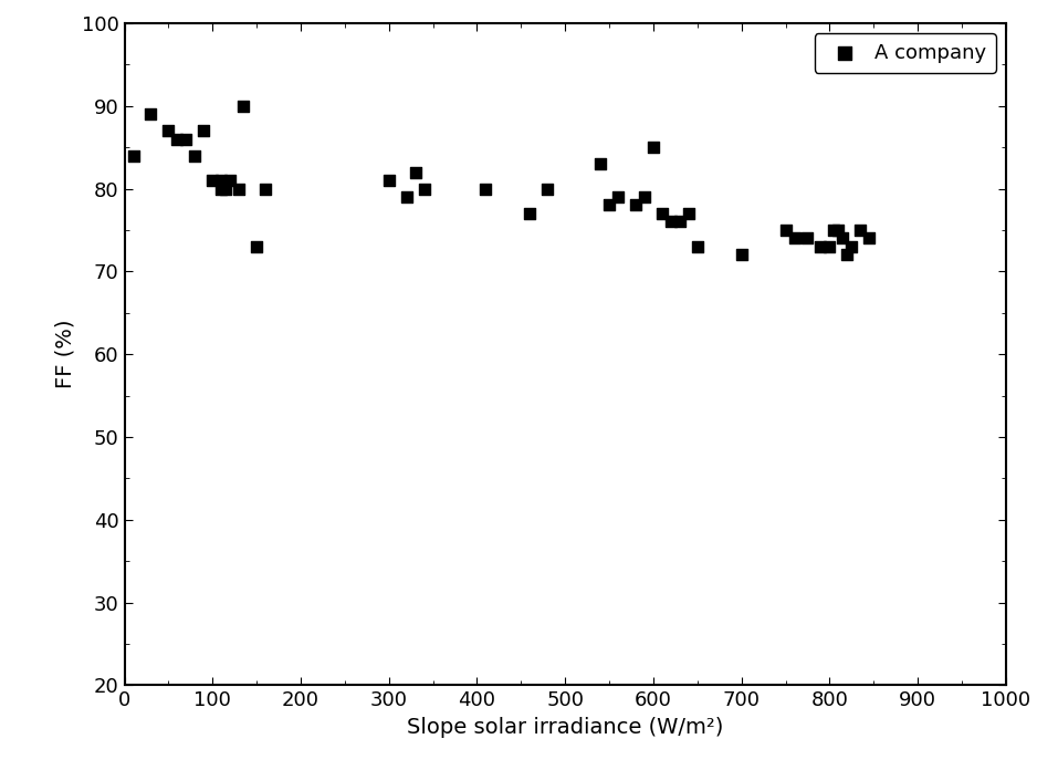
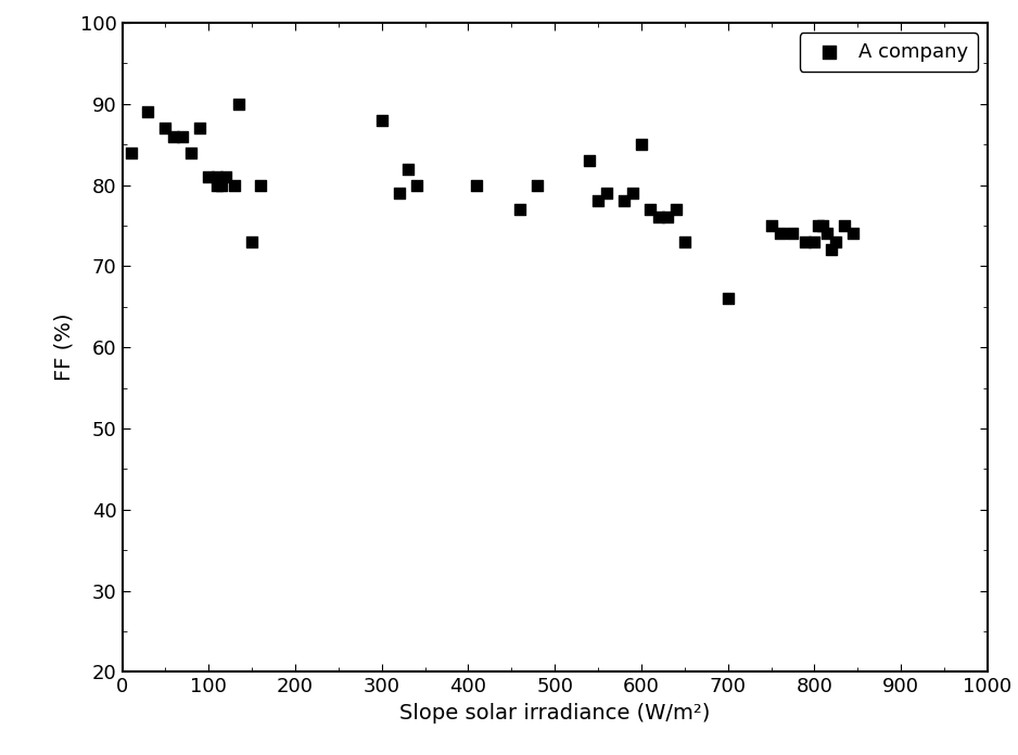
300: 81 -> 88
700: 72 -> 66
